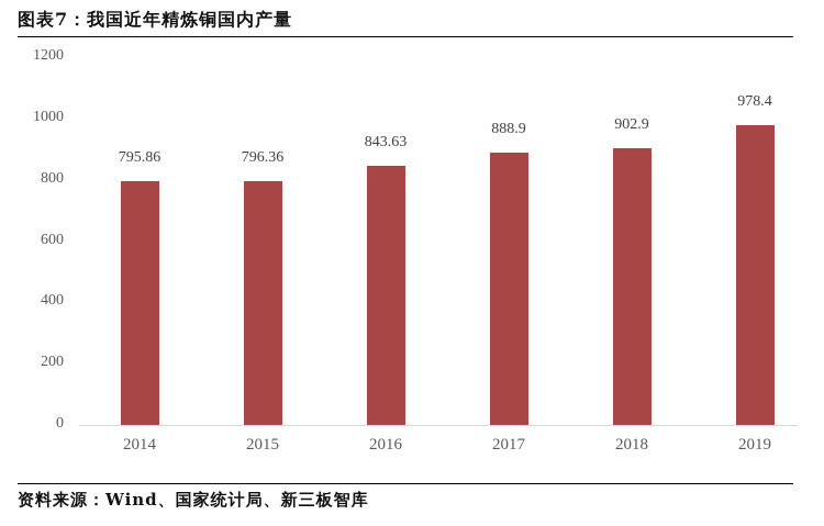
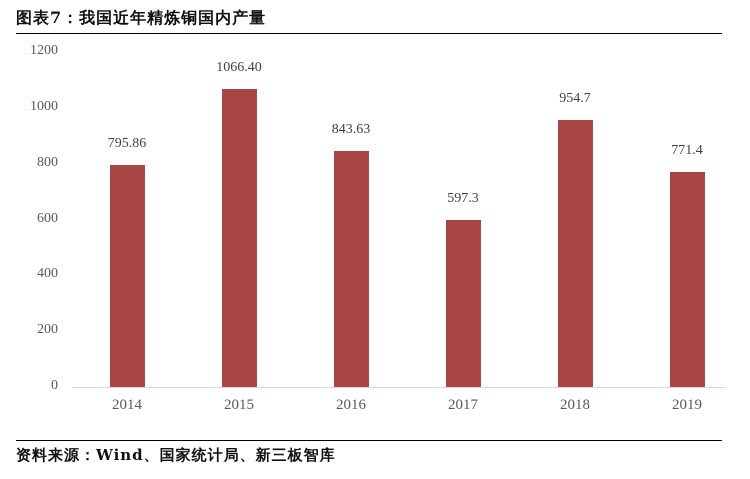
2015: 796.36 -> 1066.40
2017: 888.9 -> 597.3
2018: 902.9 -> 954.7
2019: 978.4 -> 771.4
